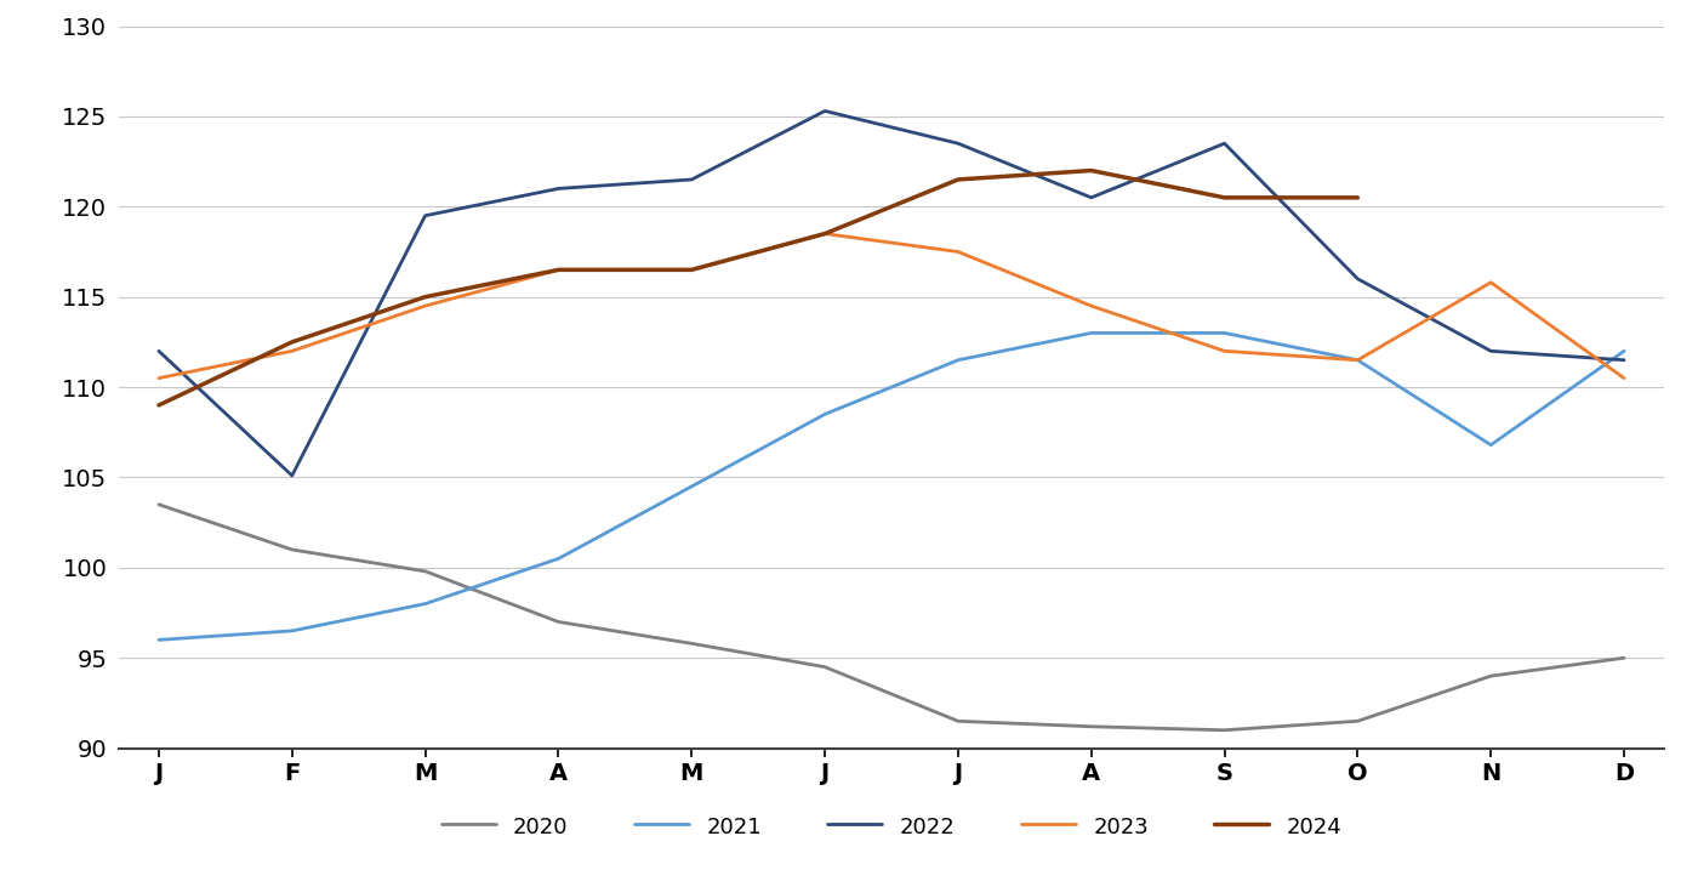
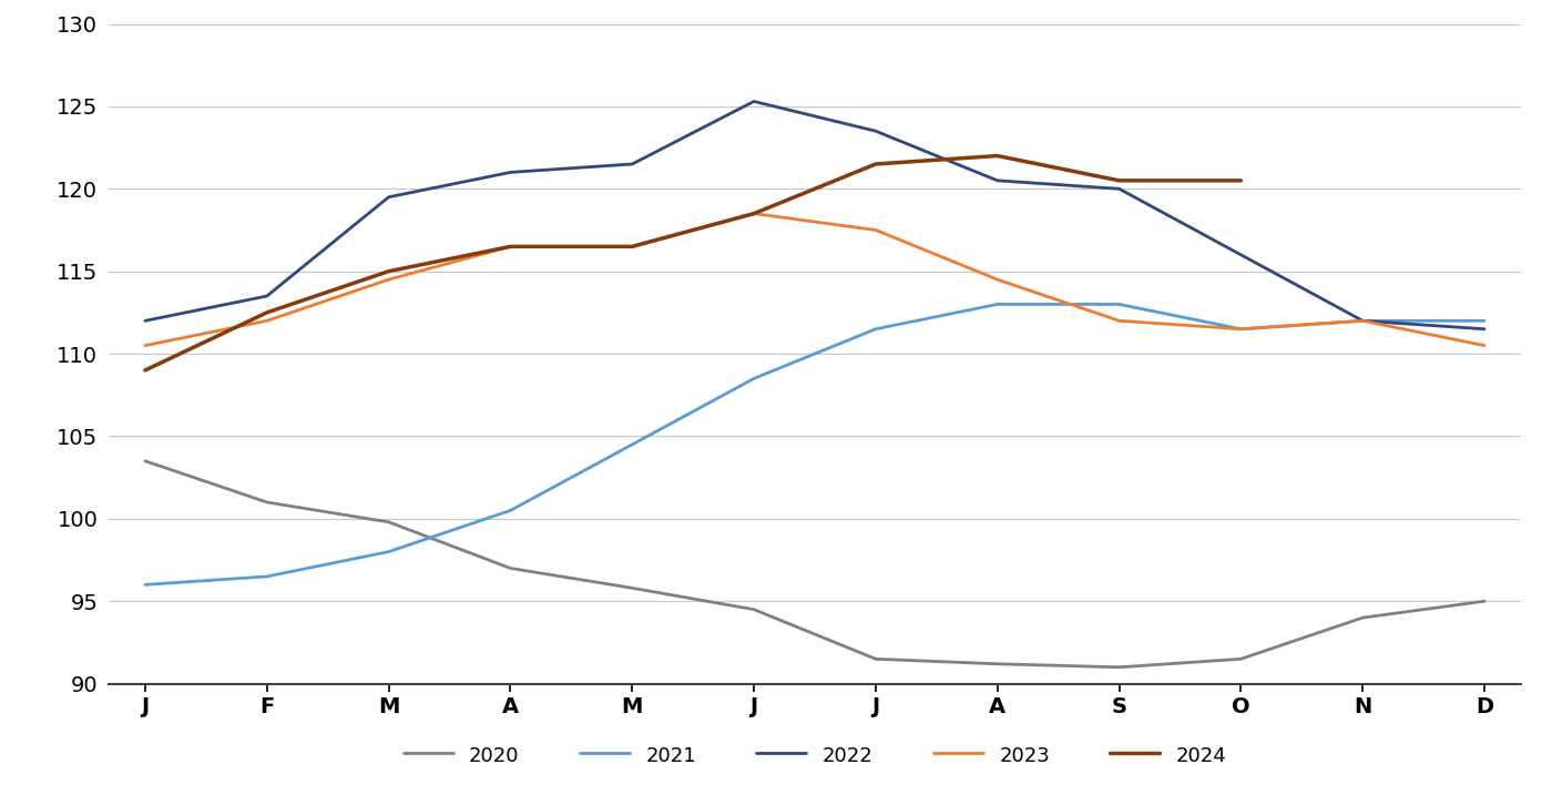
2022/F: 105.1 -> 113.5
2022/S: 123.5 -> 120.0
2021/N: 106.8 -> 112.0
2023/N: 115.8 -> 112.0
